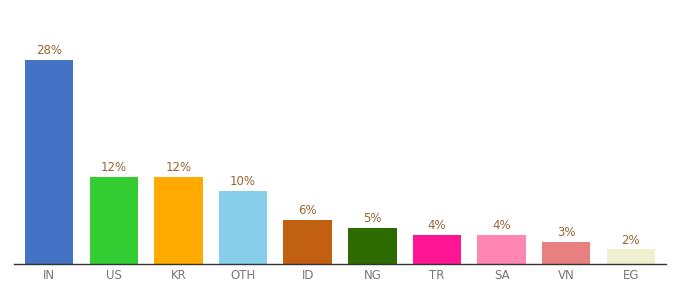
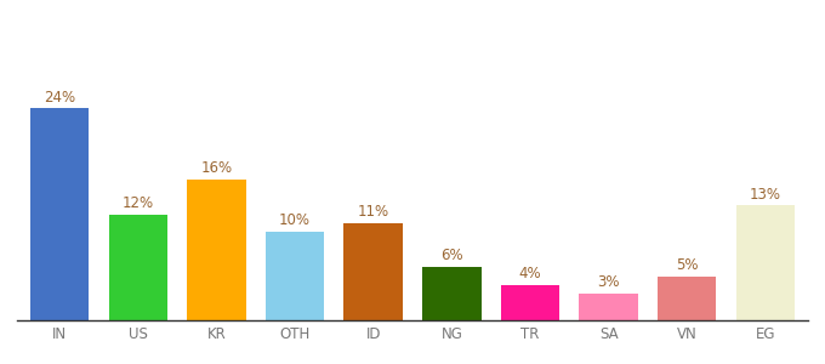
IN: 28% -> 24%
KR: 12% -> 16%
ID: 6% -> 11%
NG: 5% -> 6%
SA: 4% -> 3%
VN: 3% -> 5%
EG: 2% -> 13%
